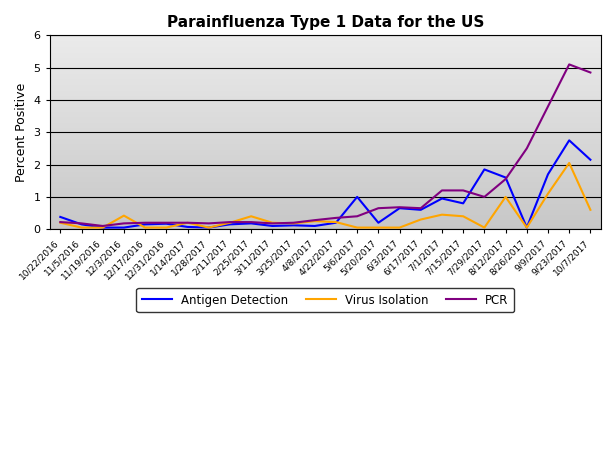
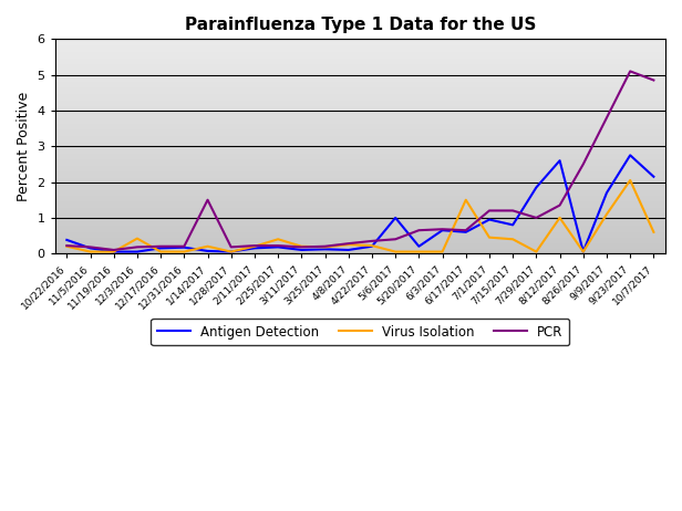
PCR/1/14/2017: 0.20 -> 1.50
Virus Isolation/6/17/2017: 0.30 -> 1.50
Antigen Detection/8/12/2017: 1.60 -> 2.60
PCR/8/12/2017: 1.55 -> 1.35
